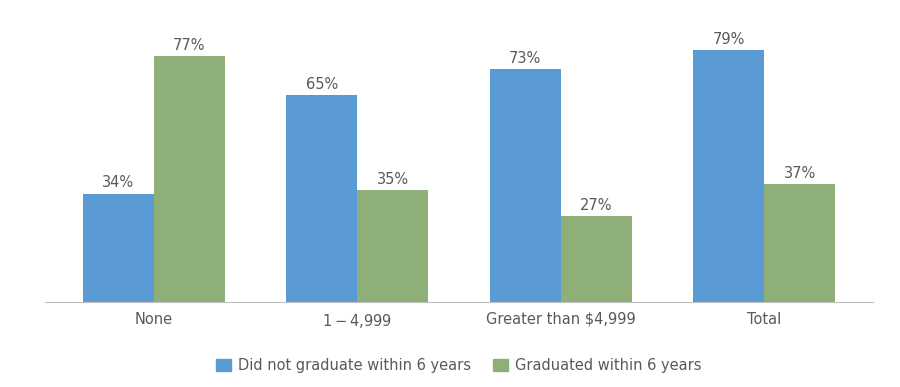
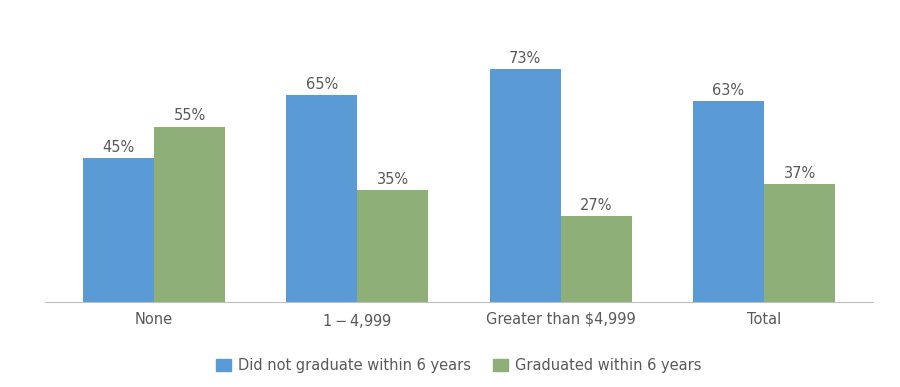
Did not graduate within 6 years/None: 34% -> 45%
Graduated within 6 years/None: 77% -> 55%
Did not graduate within 6 years/Total: 79% -> 63%
